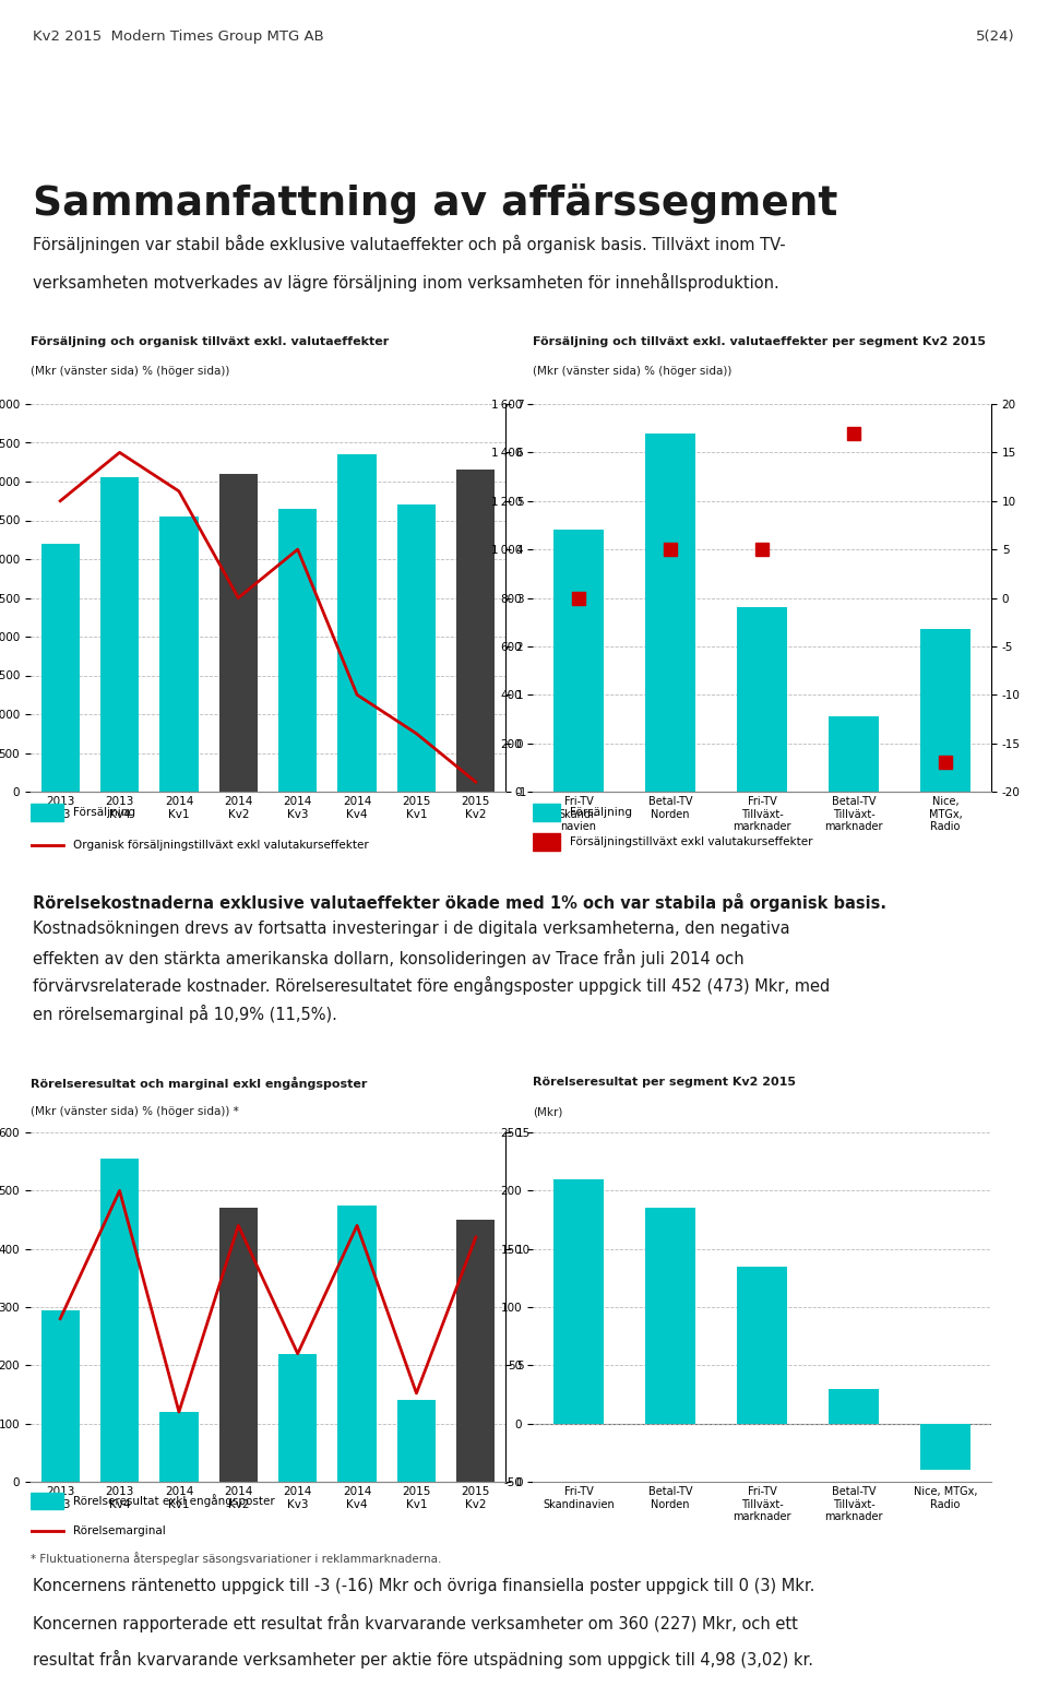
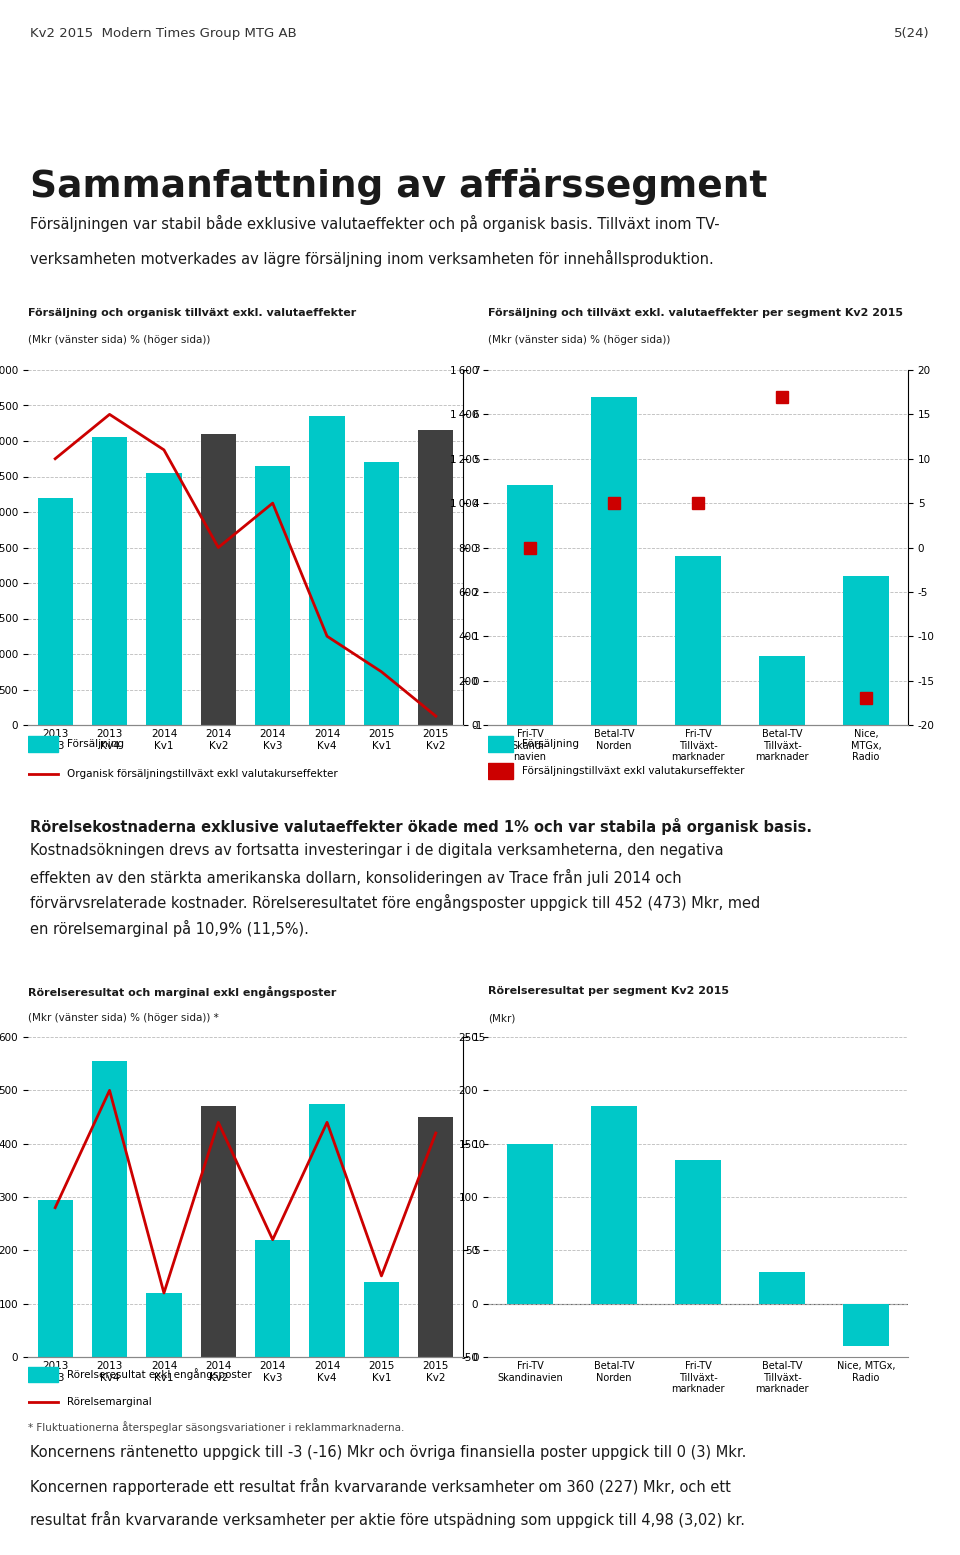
Fri-TV Skandinavien: 210 -> 150
